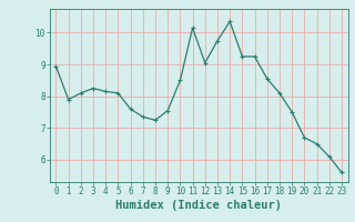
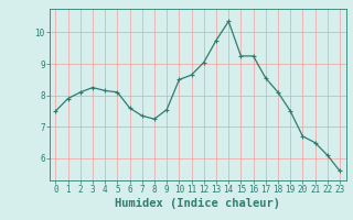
0: 8.95 -> 7.50
11: 10.15 -> 8.65
